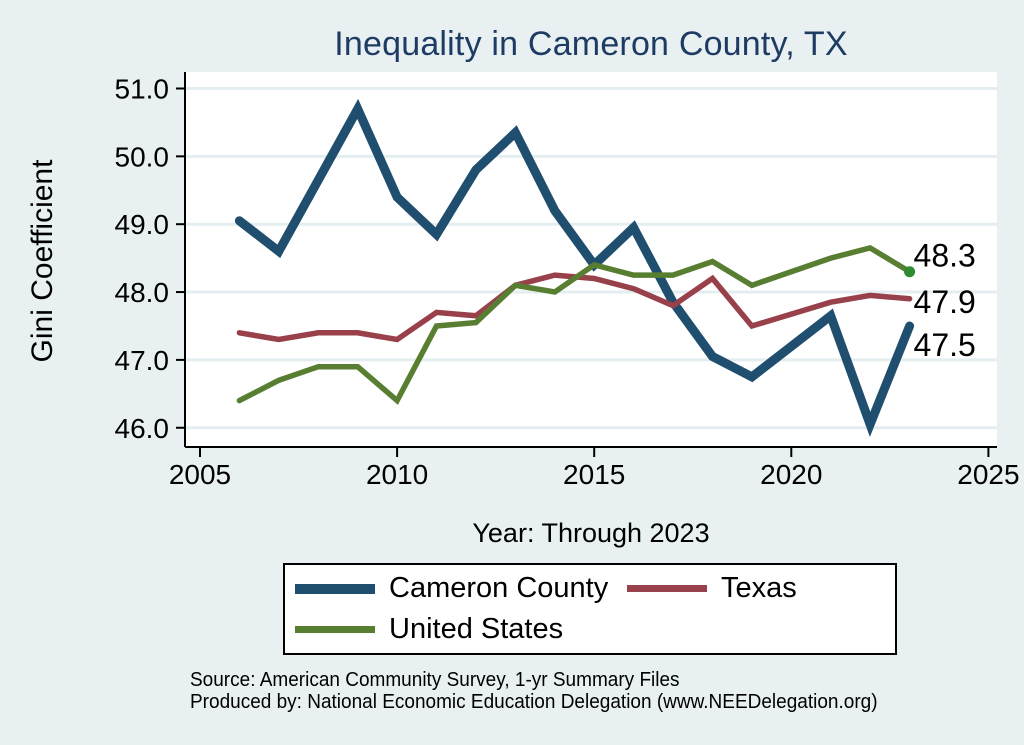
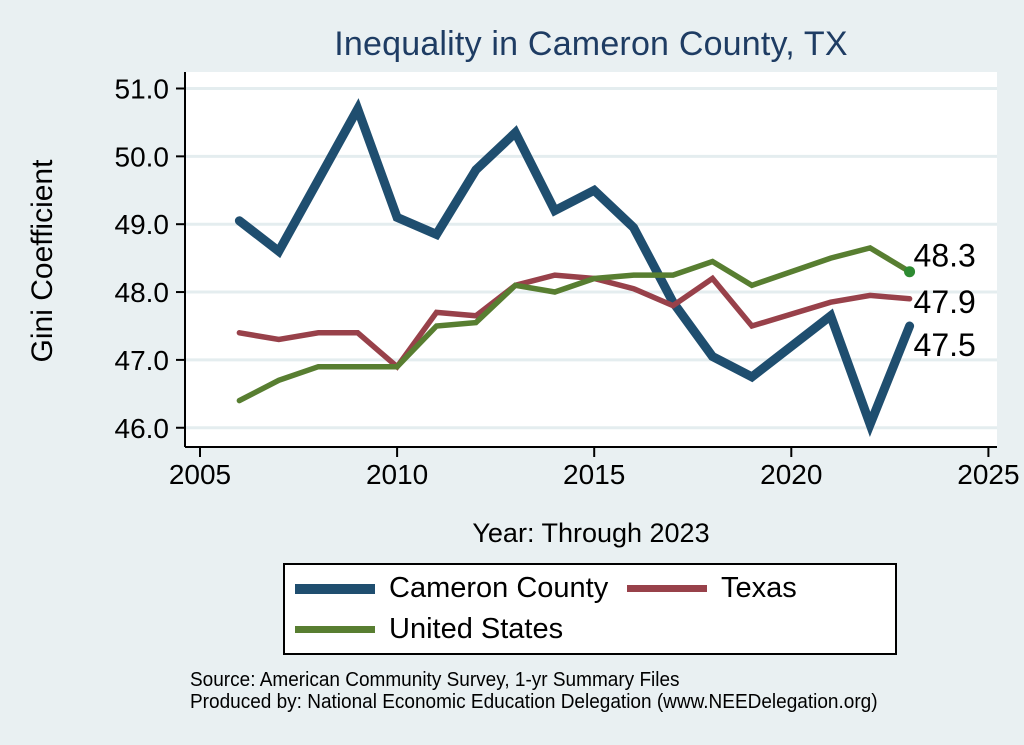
Cameron County/2010: 49.4 -> 49.1
Texas/2010: 47.3 -> 46.9
United States/2010: 46.4 -> 46.9
Cameron County/2015: 48.4 -> 49.5
United States/2015: 48.4 -> 48.2
